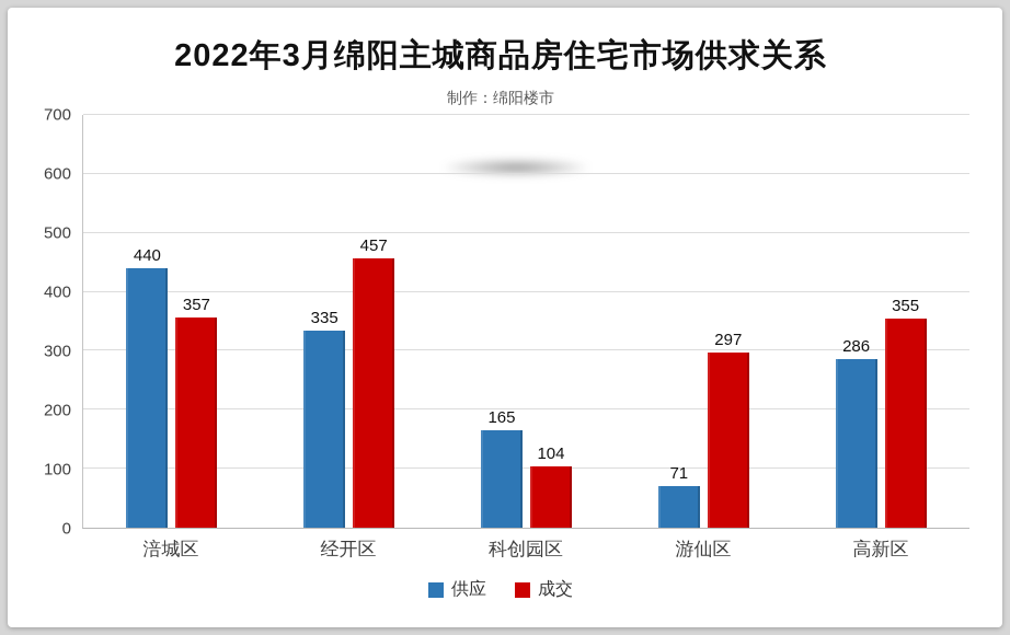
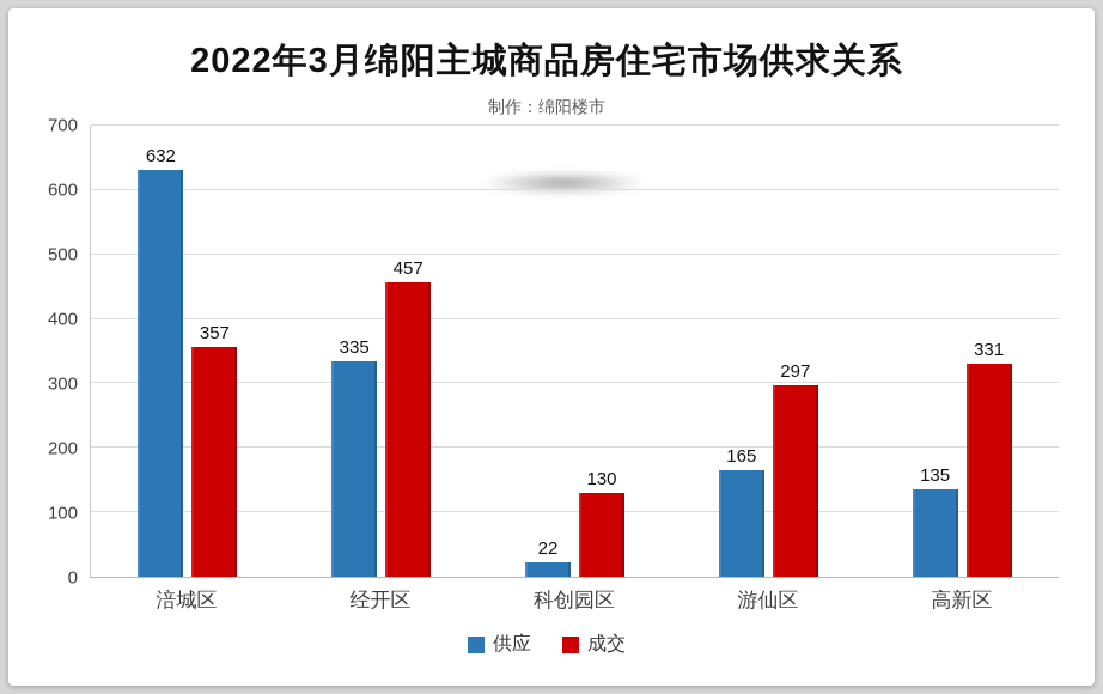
供应/涪城区: 440 -> 632
供应/科创园区: 165 -> 22
成交/科创园区: 104 -> 130
供应/游仙区: 71 -> 165
供应/高新区: 286 -> 135
成交/高新区: 355 -> 331
